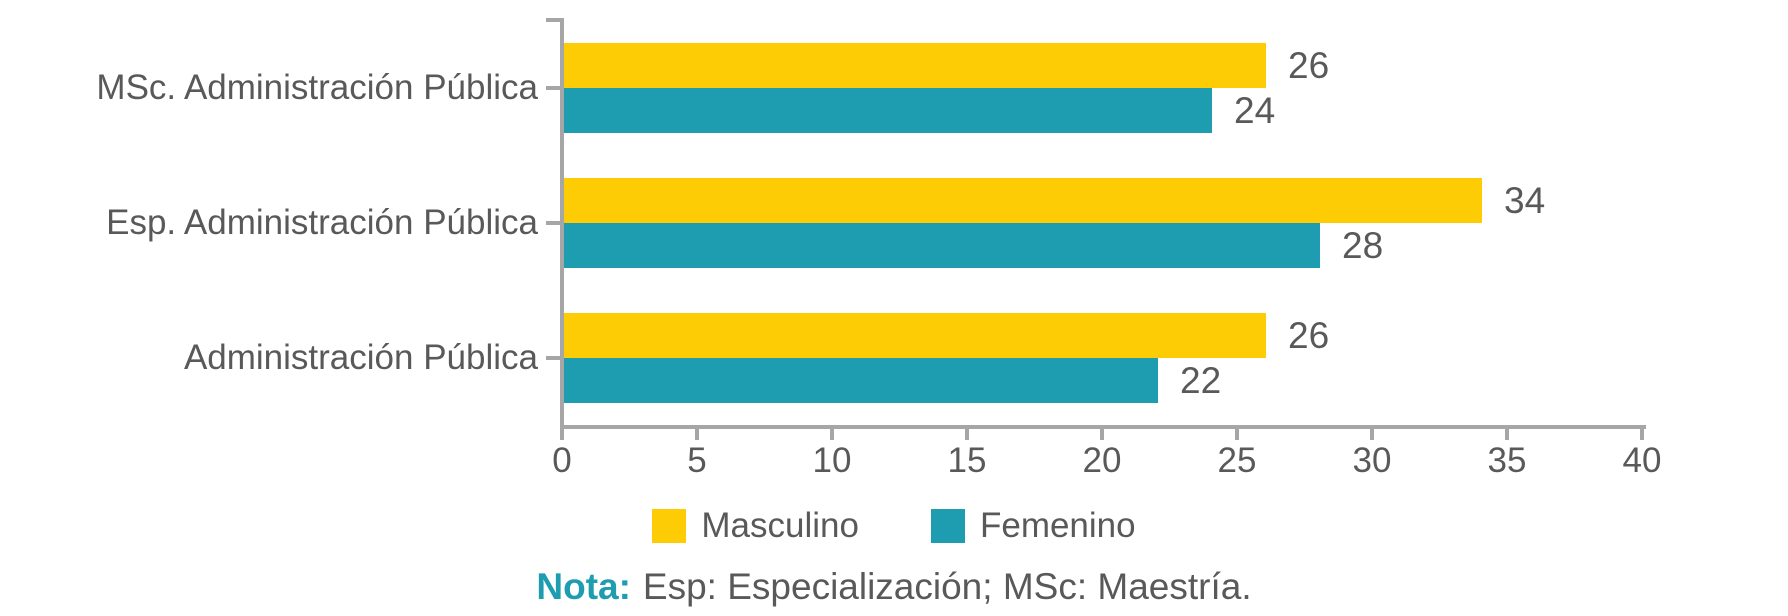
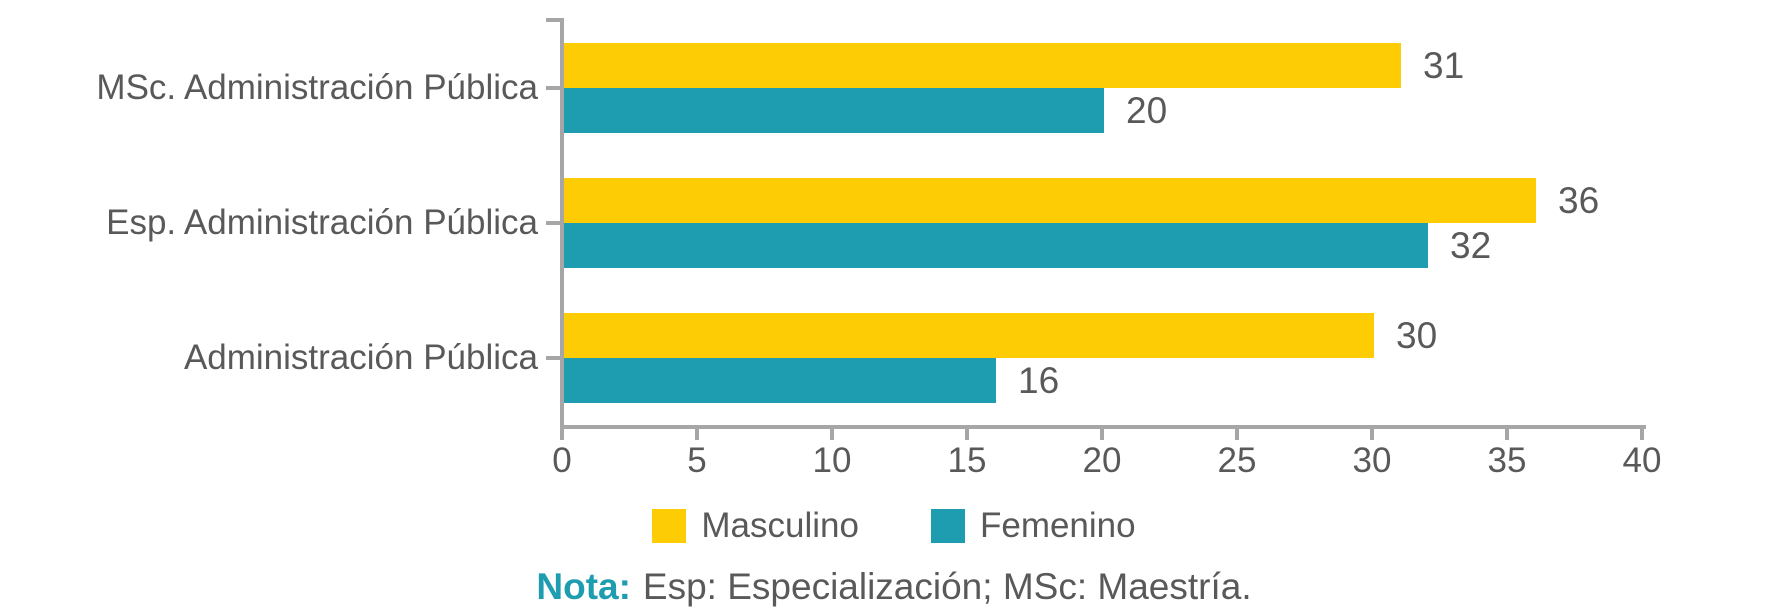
Masculino/MSc. Administración Pública: 26 -> 31
Femenino/MSc. Administración Pública: 24 -> 20
Masculino/Esp. Administración Pública: 34 -> 36
Femenino/Esp. Administración Pública: 28 -> 32
Masculino/Administración Pública: 26 -> 30
Femenino/Administración Pública: 22 -> 16
